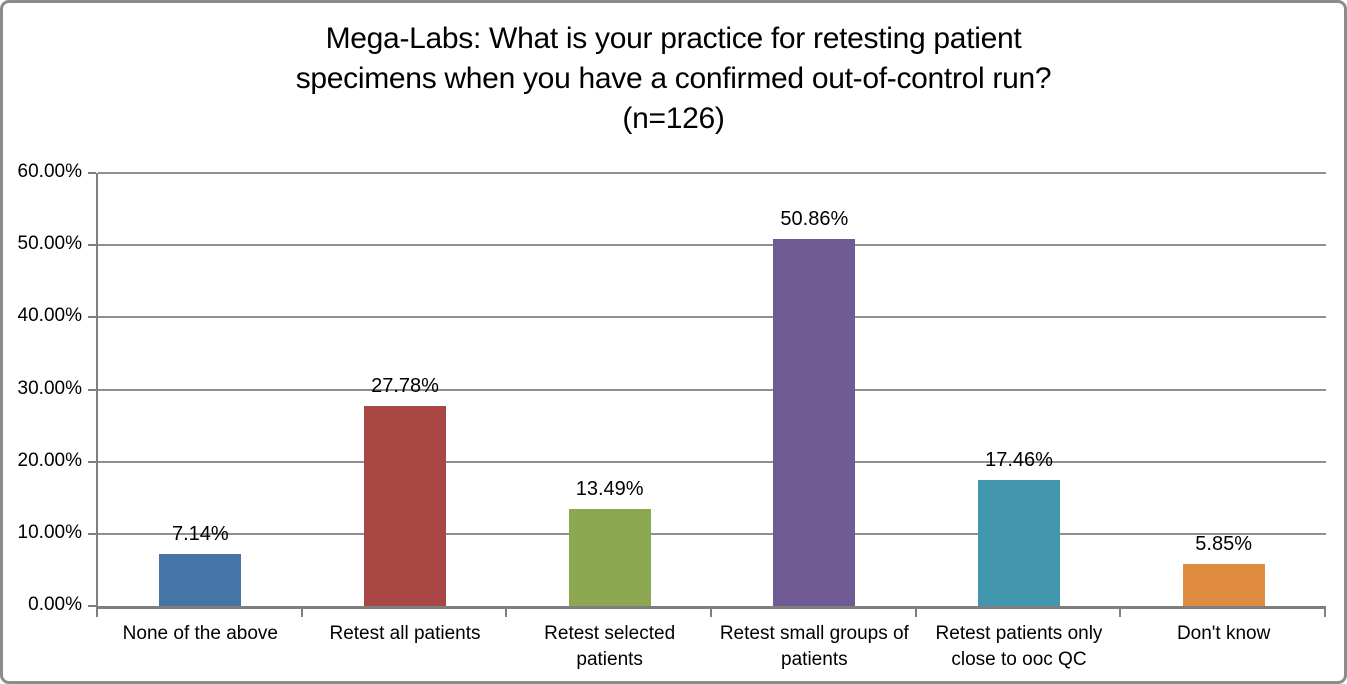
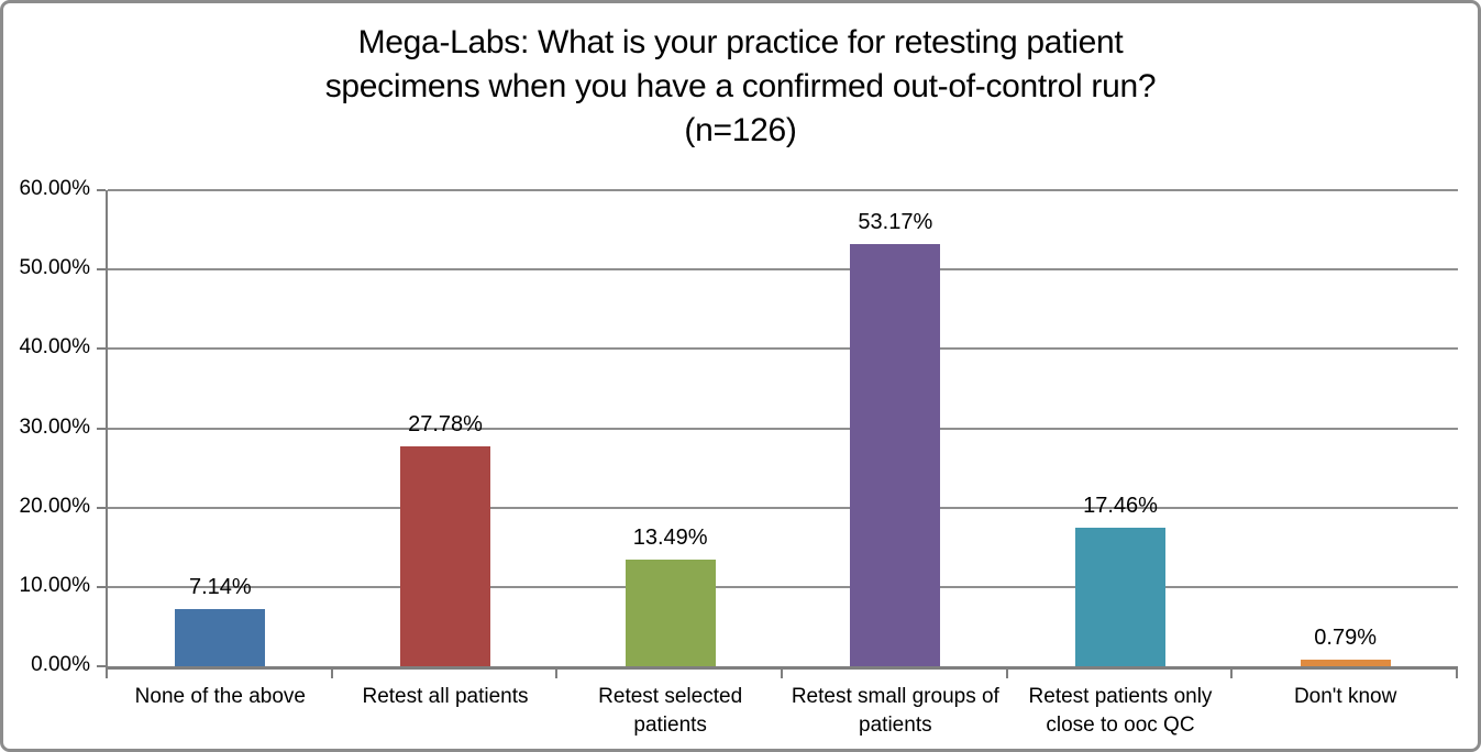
Retest small groups of patients: 50.86% -> 53.17%
Don't know: 5.85% -> 0.79%
